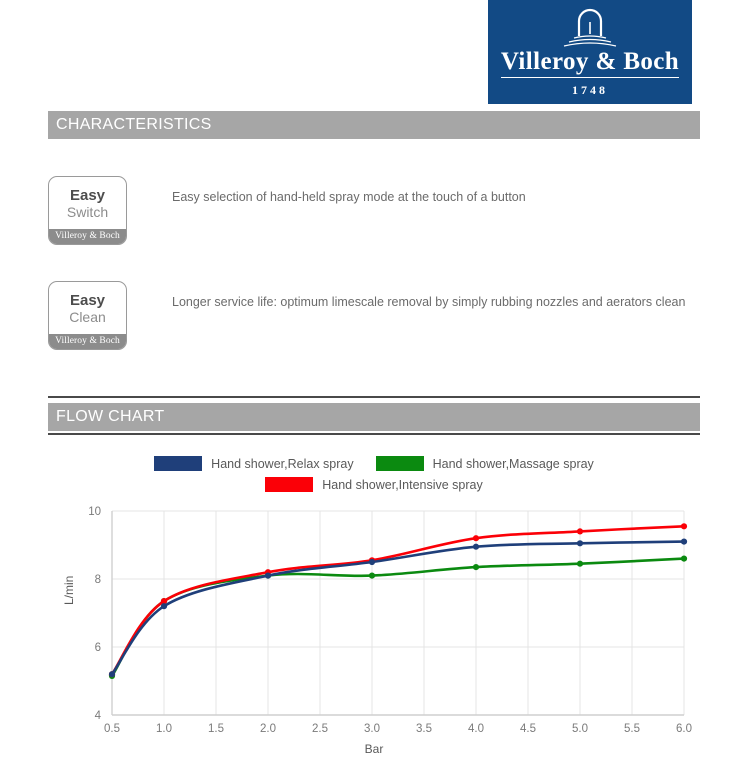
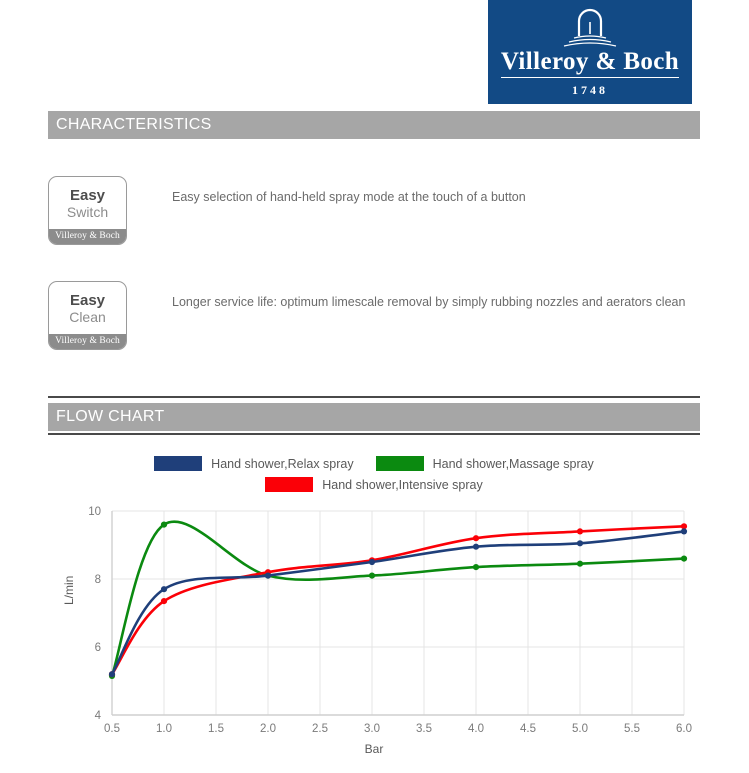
Hand shower,Relax spray/1.0: 7.2 -> 7.7
Hand shower,Massage spray/1.0: 7.3 -> 9.6
Hand shower,Relax spray/6.0: 9.1 -> 9.4
